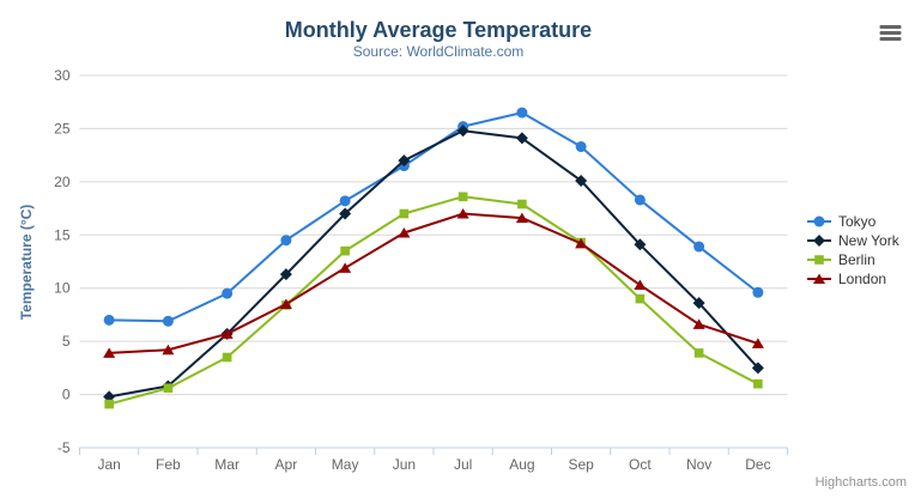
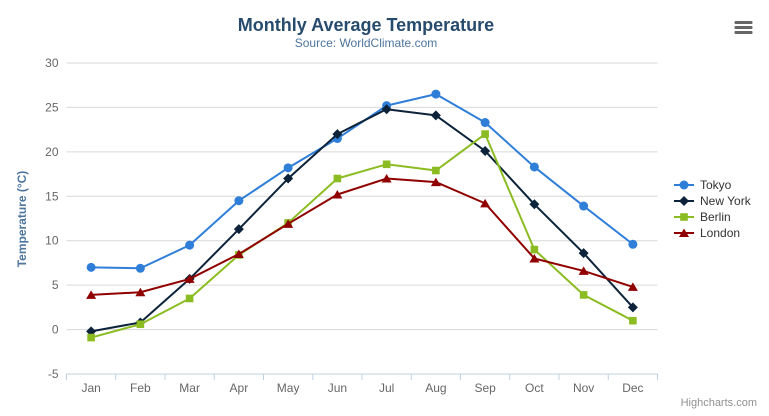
Berlin/May: 14 -> 12
Berlin/Sep: 14 -> 22
London/Oct: 10 -> 8
